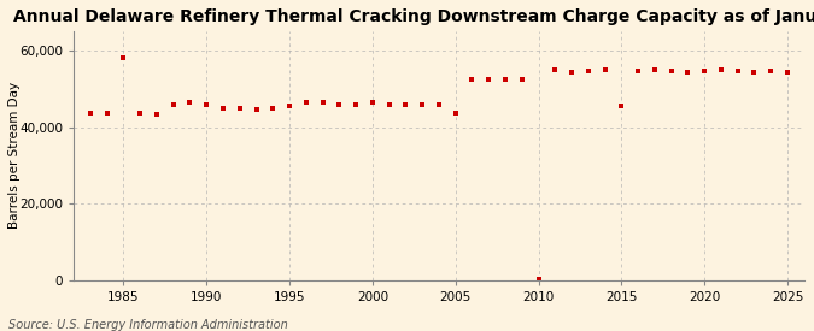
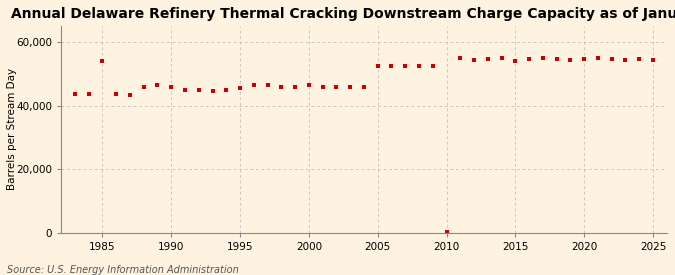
1985: 58,000 -> 54,000
2005: 43,500 -> 52,500
2015: 45,500 -> 54,000
